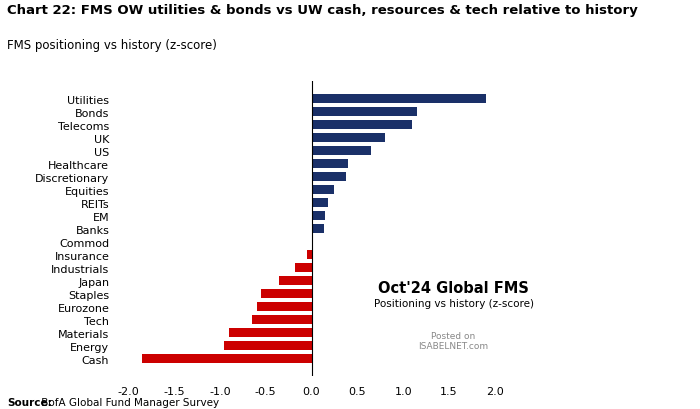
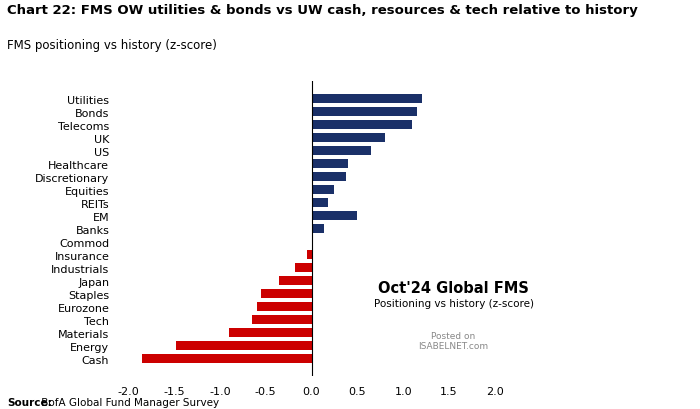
Utilities: 1.90 -> 1.20
EM: 0.15 -> 0.50
Energy: -0.95 -> -1.48
